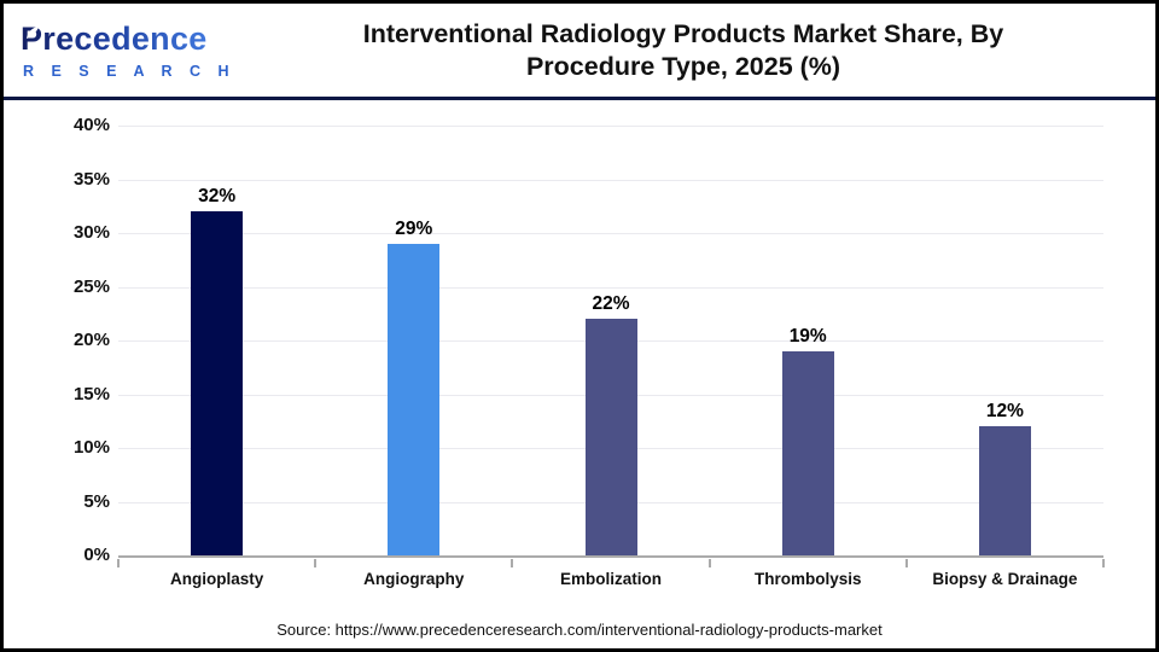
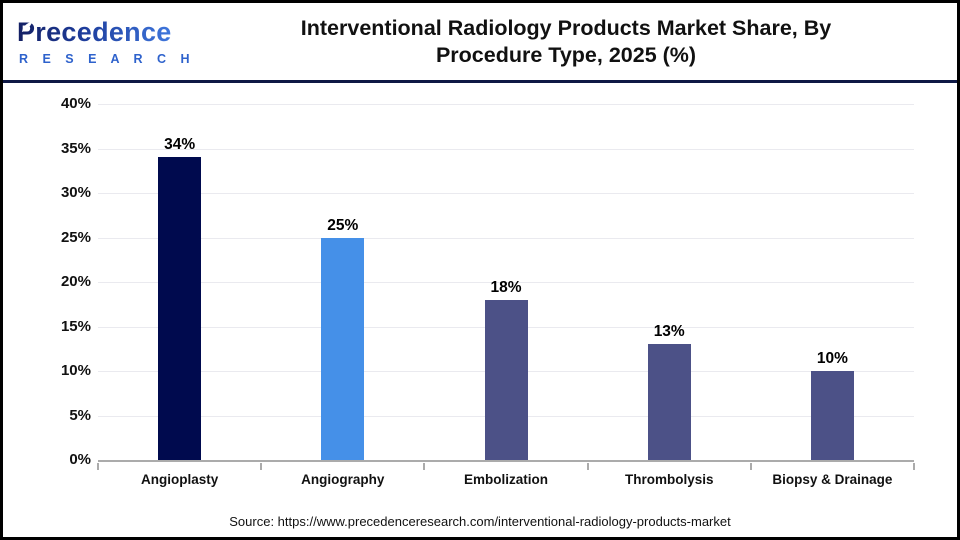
Angioplasty: 32% -> 34%
Angiography: 29% -> 25%
Embolization: 22% -> 18%
Thrombolysis: 19% -> 13%
Biopsy & Drainage: 12% -> 10%
